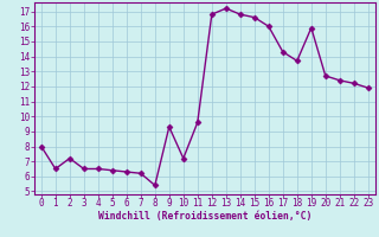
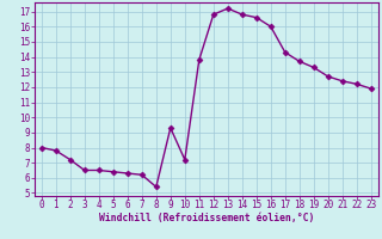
1: 6.5 -> 7.8
11: 9.6 -> 13.8
19: 15.9 -> 13.3
